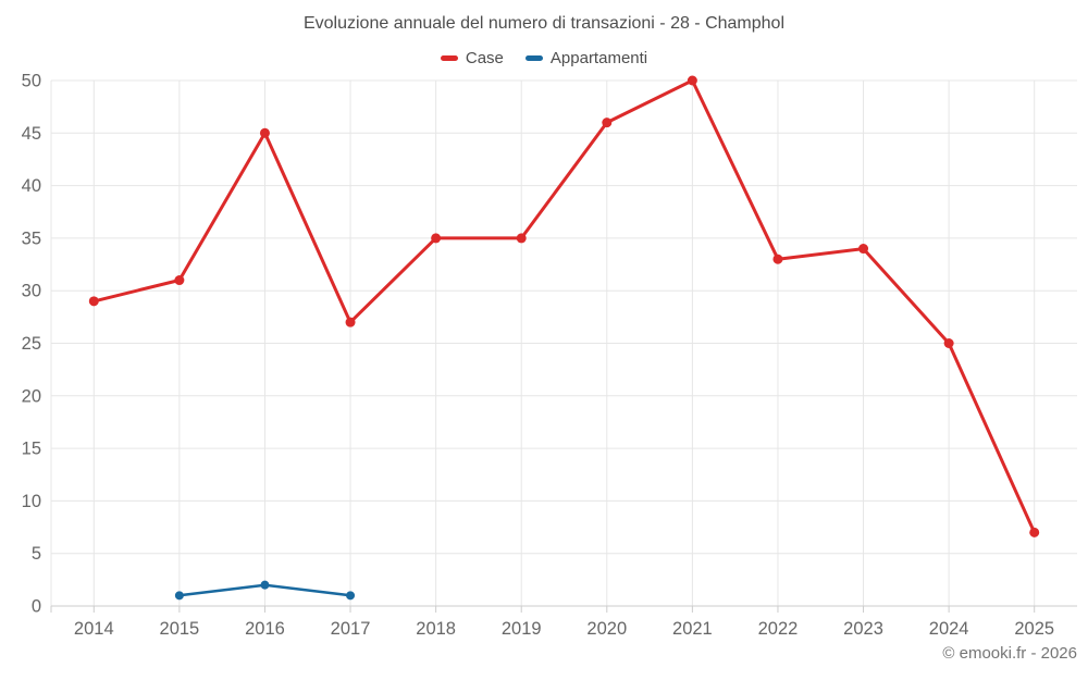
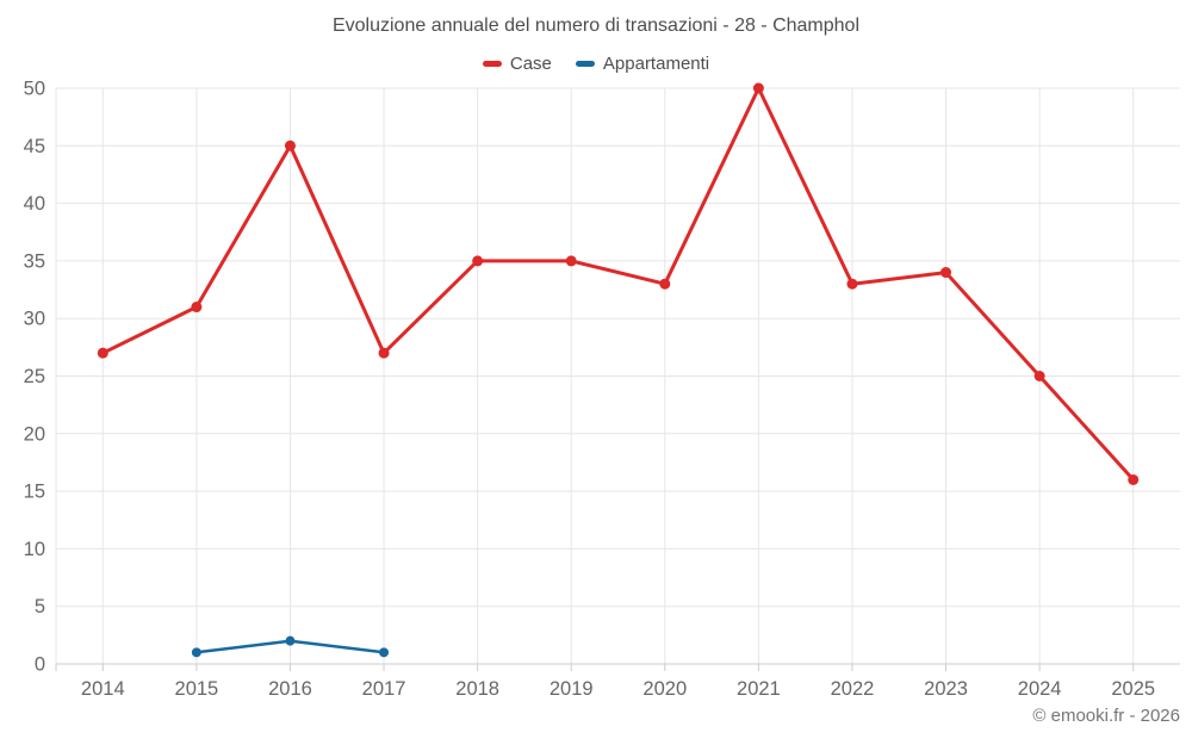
Case/2014: 29 -> 27
Case/2020: 46 -> 33
Case/2025: 7 -> 16
